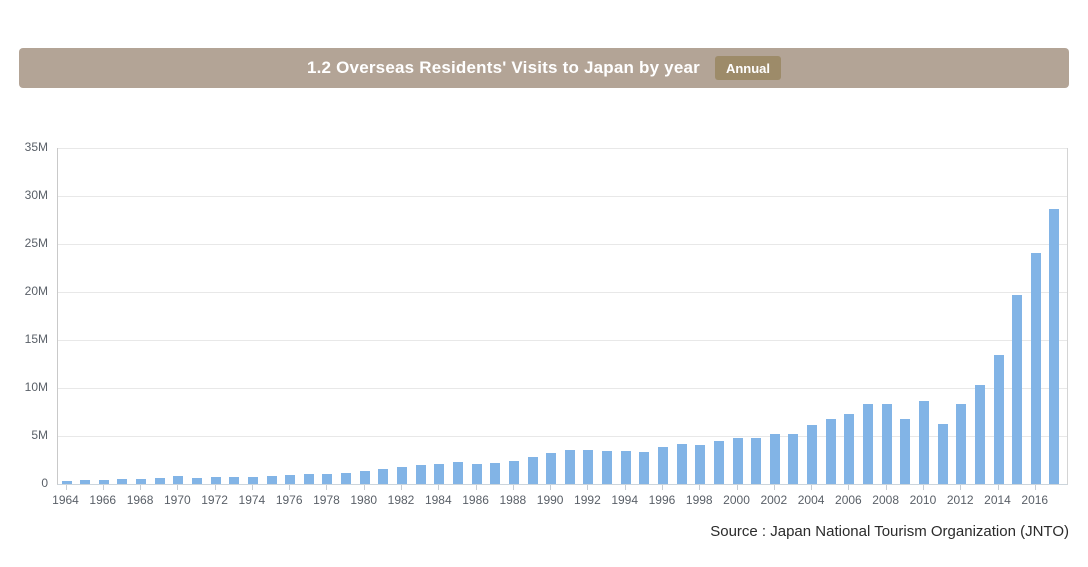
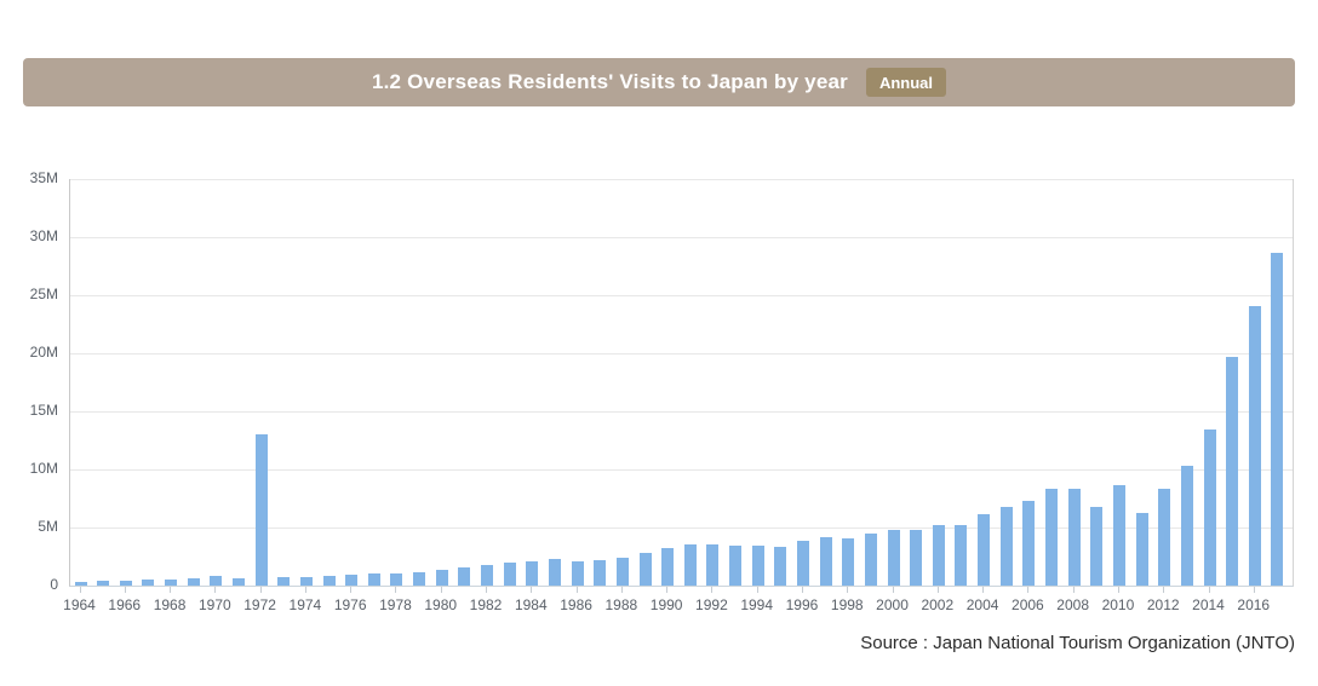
1972: 1M -> 13M
